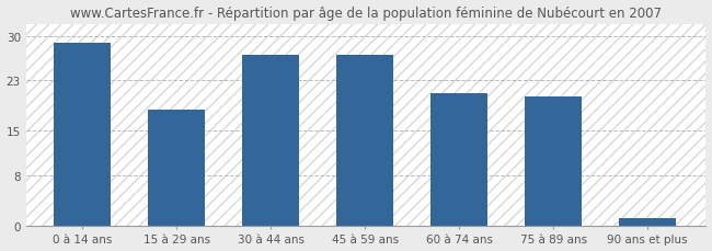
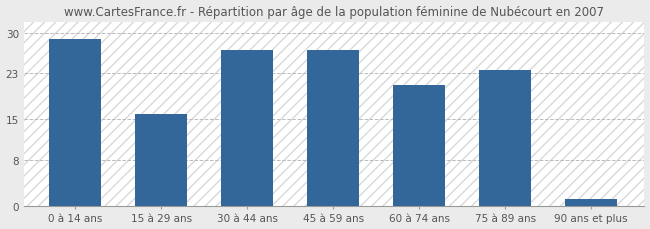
15 à 29 ans: 18.4 -> 16.0
75 à 89 ans: 20.4 -> 23.5
